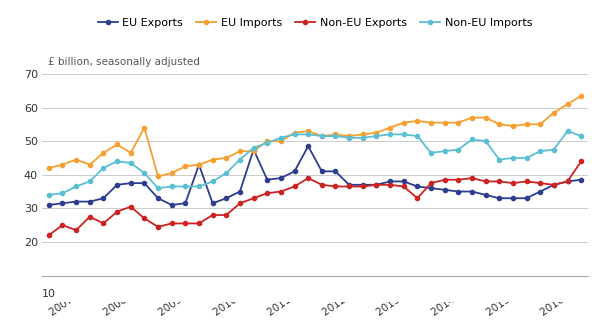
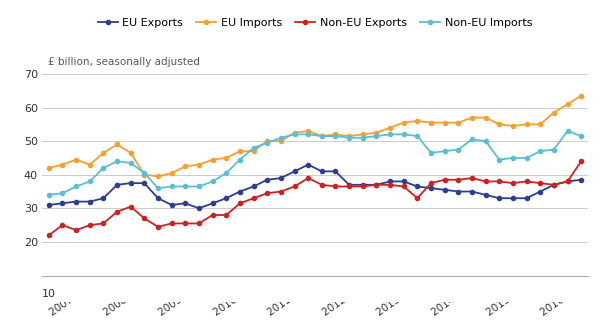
Non-EU Exports/2007 Q4: 27.5 -> 25.0
EU Imports/2008 Q4: 54.0 -> 40.0
EU Exports/2009 Q4: 43.0 -> 30.0
EU Exports/2010 Q4: 47.5 -> 36.5
EU Exports/2011 Q4: 48.5 -> 43.0
